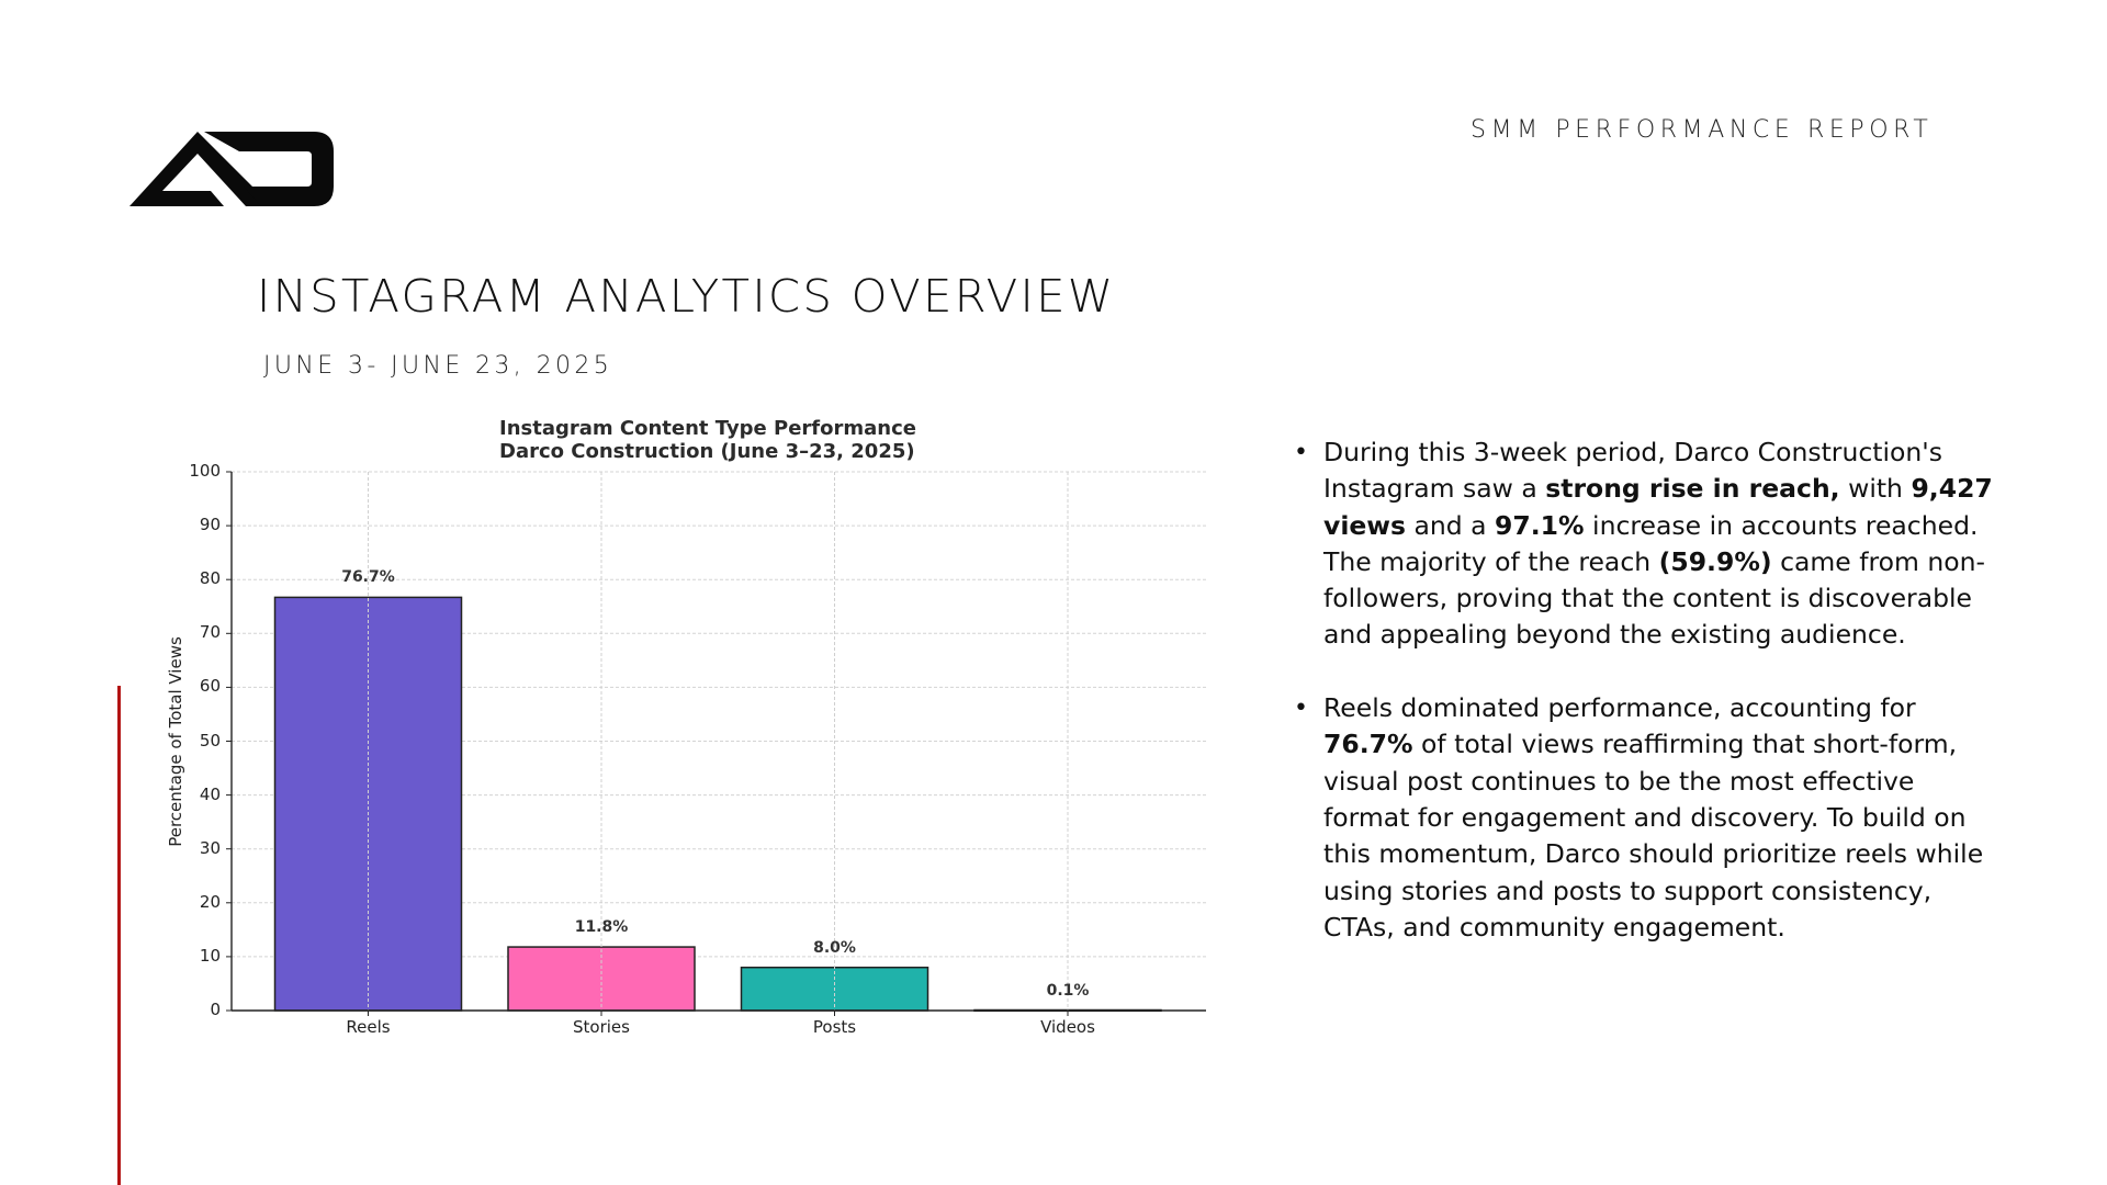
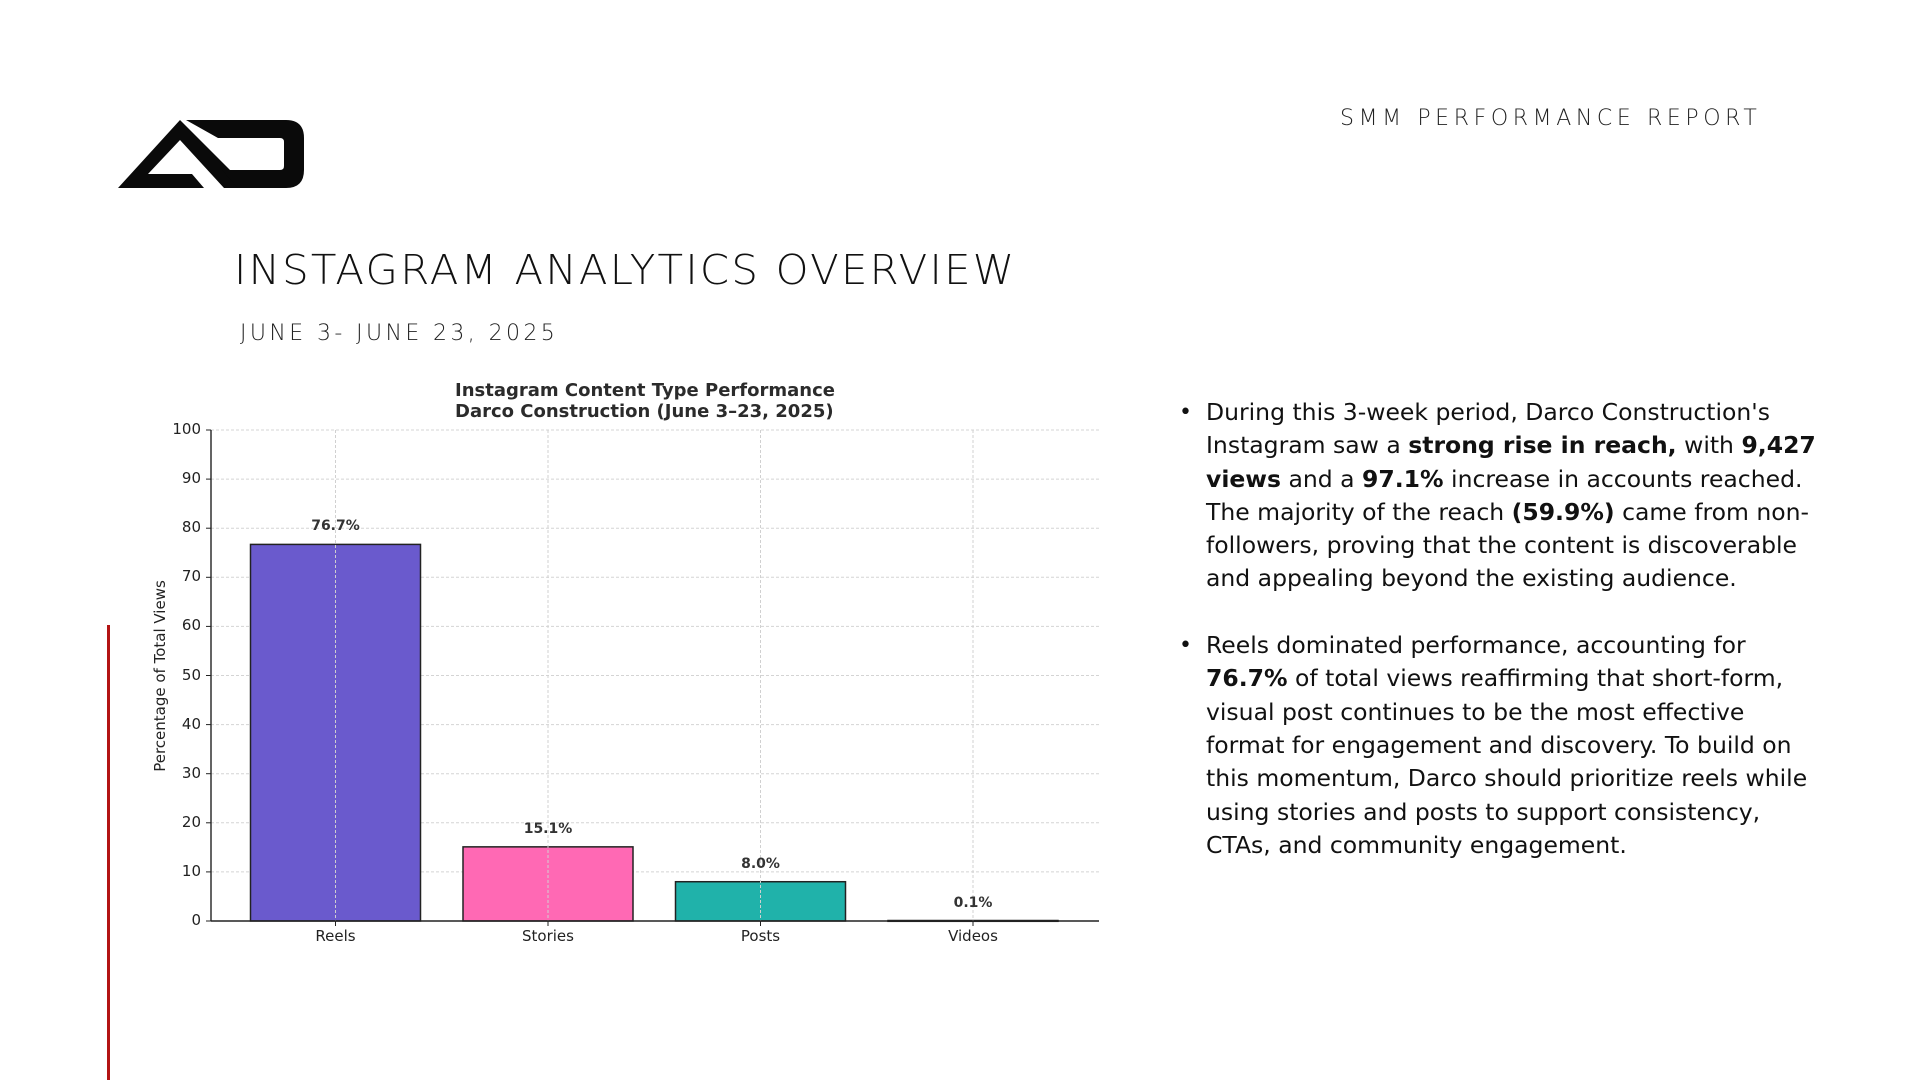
Stories: 11.8% -> 15.1%
